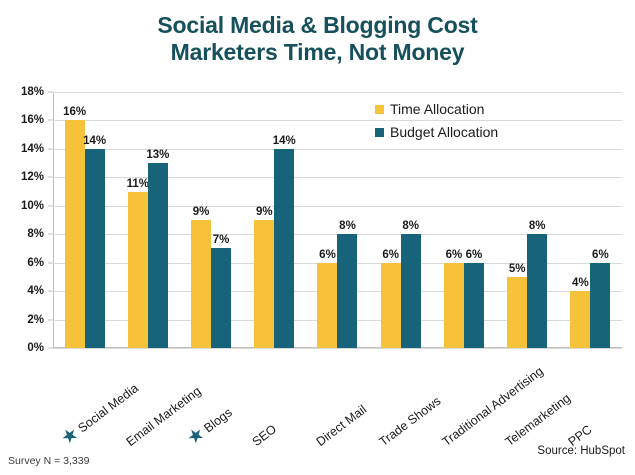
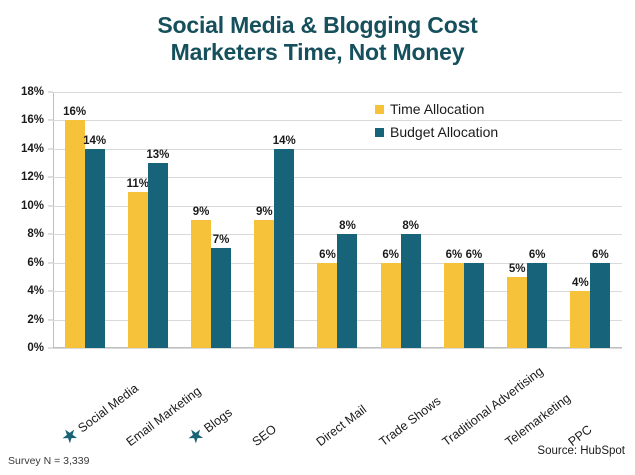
Budget Allocation/Telemarketing: 8% -> 6%
